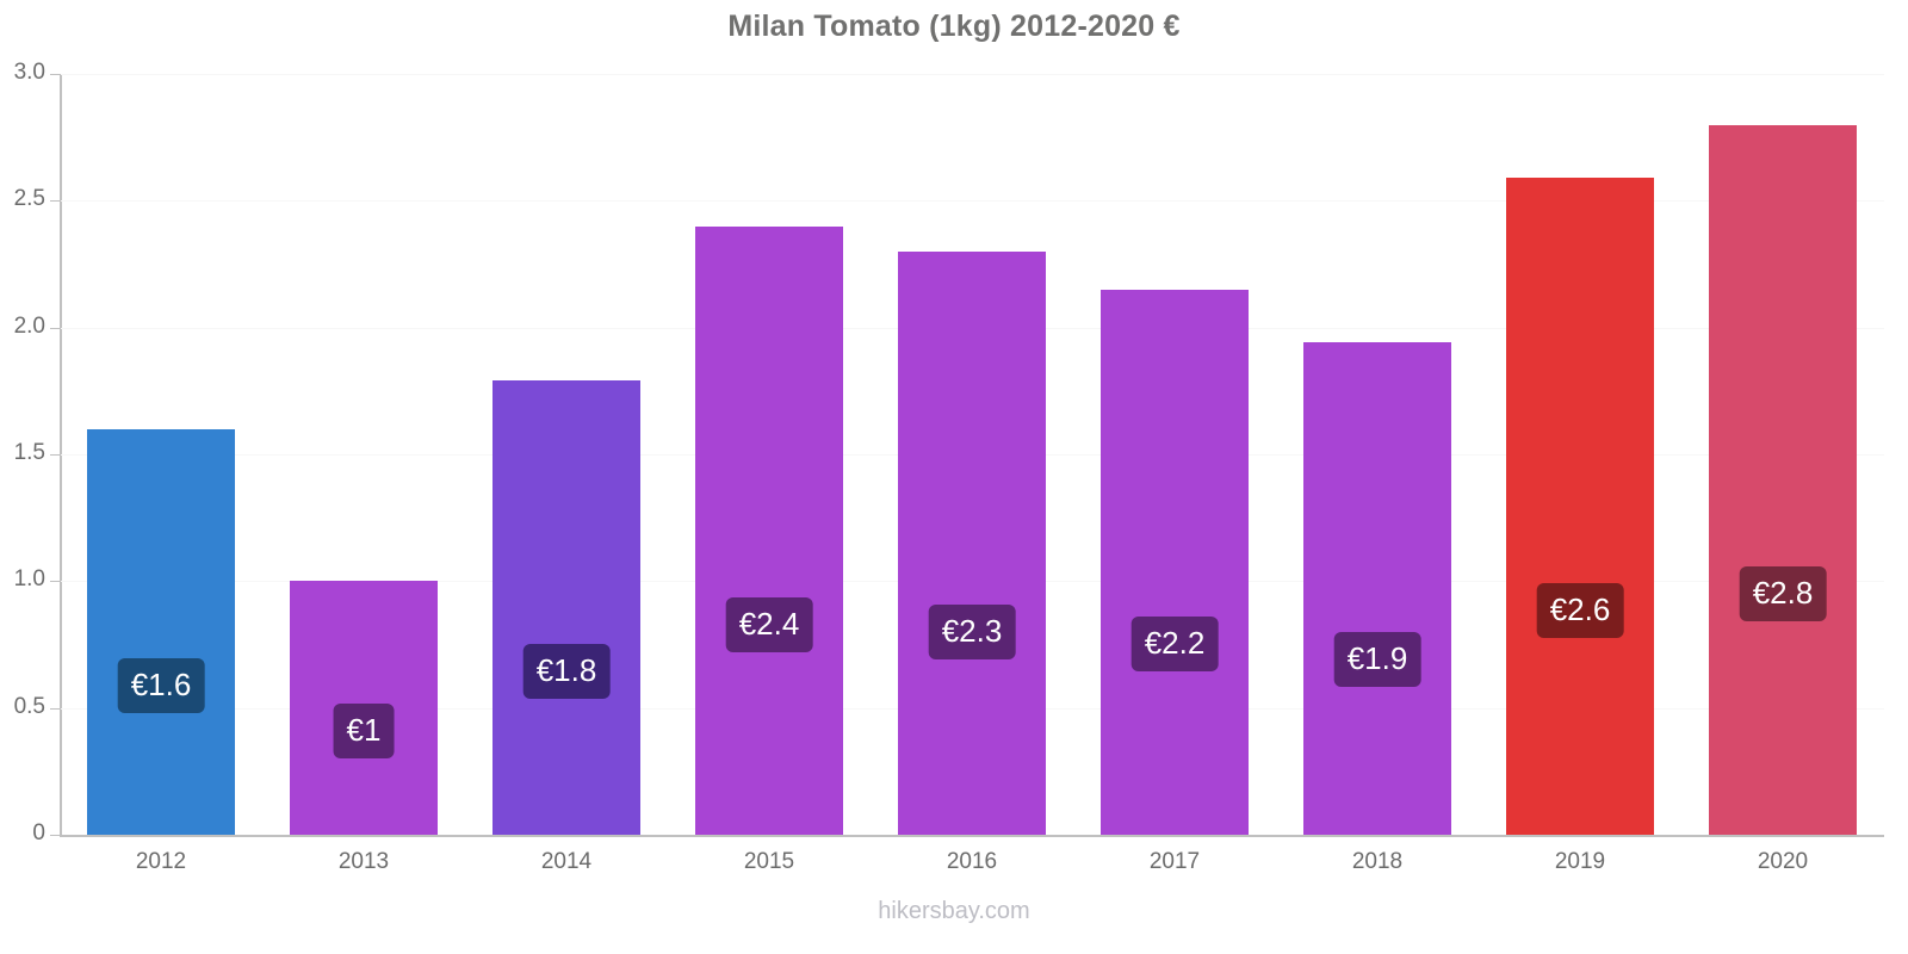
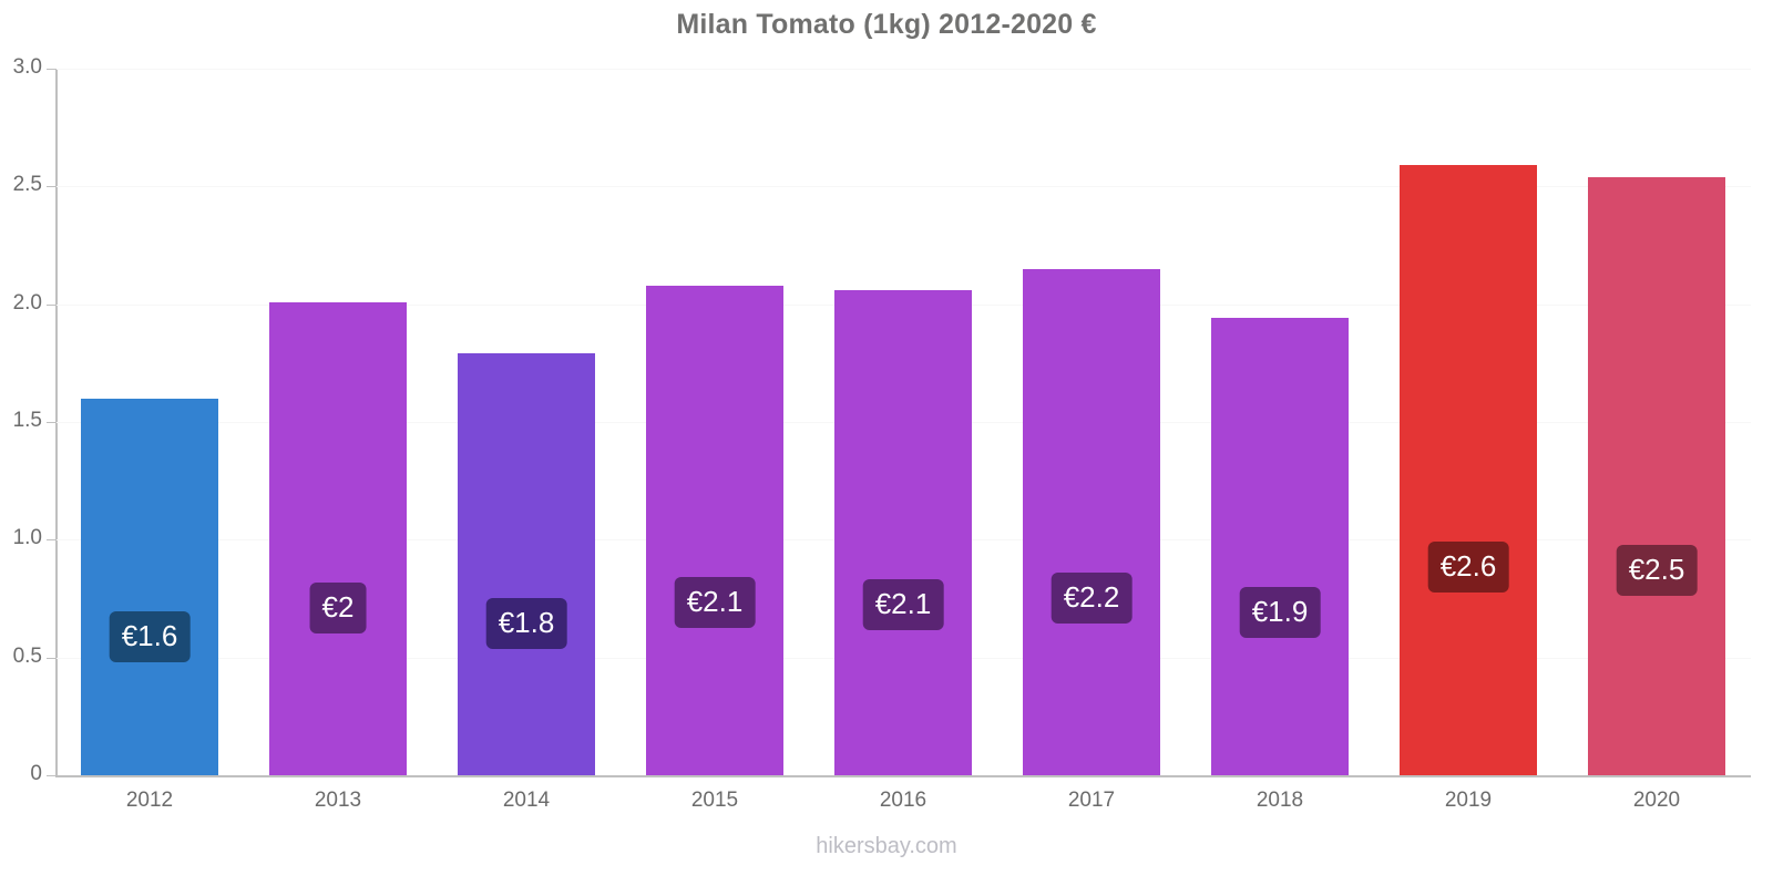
2013: €1 -> €2
2015: €2.4 -> €2.1
2016: €2.3 -> €2.1
2020: €2.8 -> €2.5
